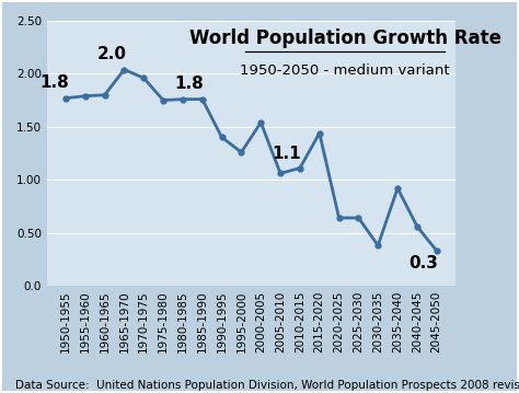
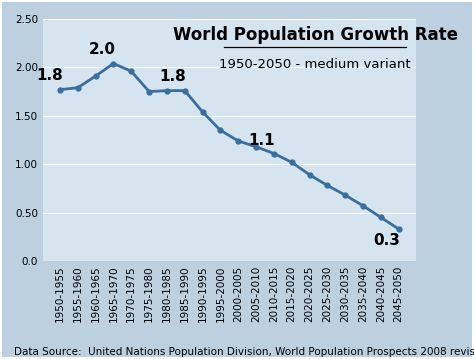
1960-1965: 1.80 -> 1.91
1990-1995: 1.40 -> 1.54
1995-2000: 1.26 -> 1.35
2000-2005: 1.54 -> 1.24
2005-2010: 1.06 -> 1.18
2015-2020: 1.44 -> 1.02
2020-2025: 0.64 -> 0.89
2025-2030: 0.64 -> 0.78
2030-2035: 0.38 -> 0.68
2035-2040: 0.92 -> 0.57
2040-2045: 0.56 -> 0.45
